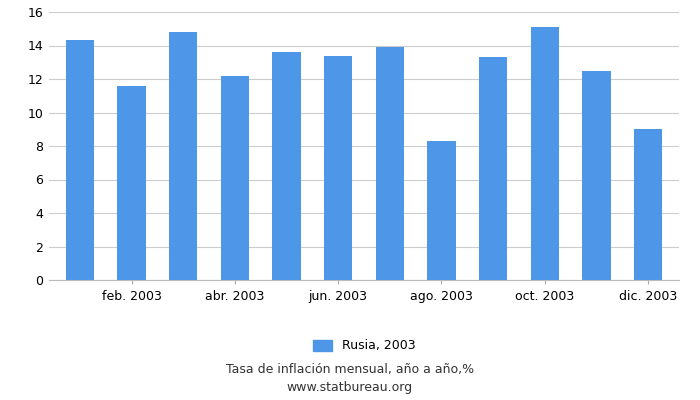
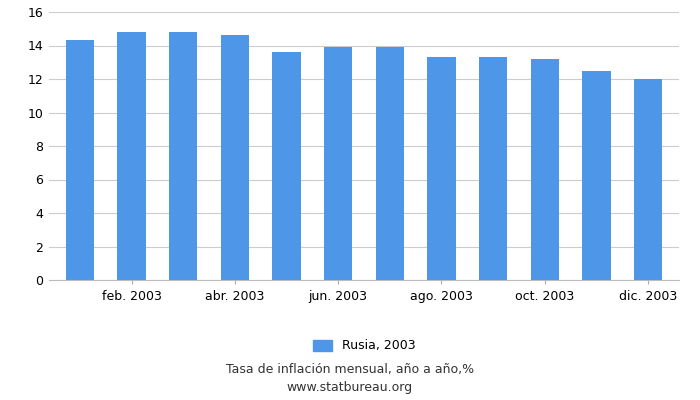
feb. 2003: 11.6 -> 14.8
abr. 2003: 12.2 -> 14.6
jun. 2003: 13.4 -> 13.9
ago. 2003: 8.3 -> 13.3
oct. 2003: 15.1 -> 13.2
dic. 2003: 9.0 -> 12.0
